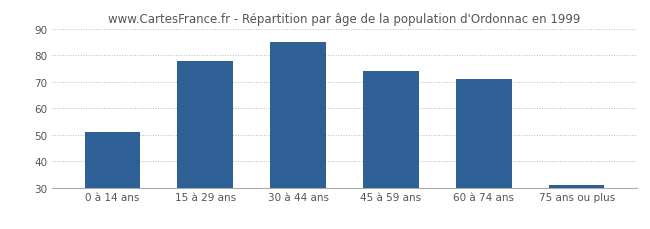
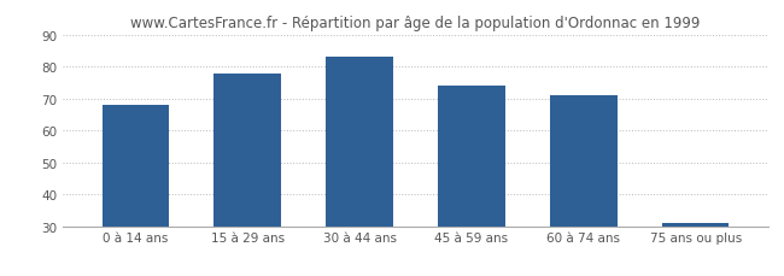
0 à 14 ans: 51 -> 68
30 à 44 ans: 85 -> 83
